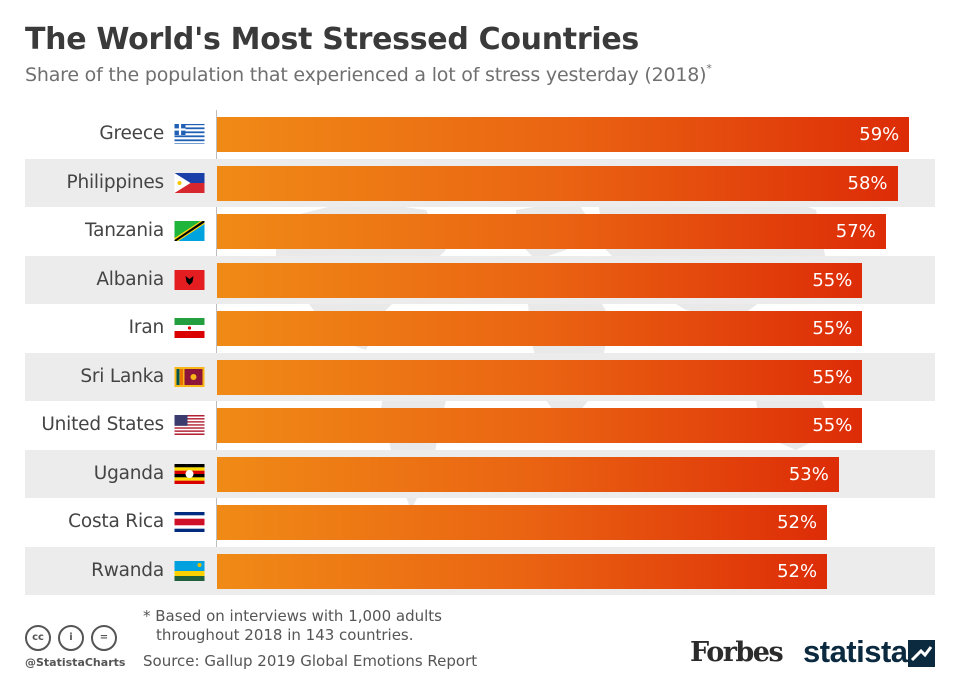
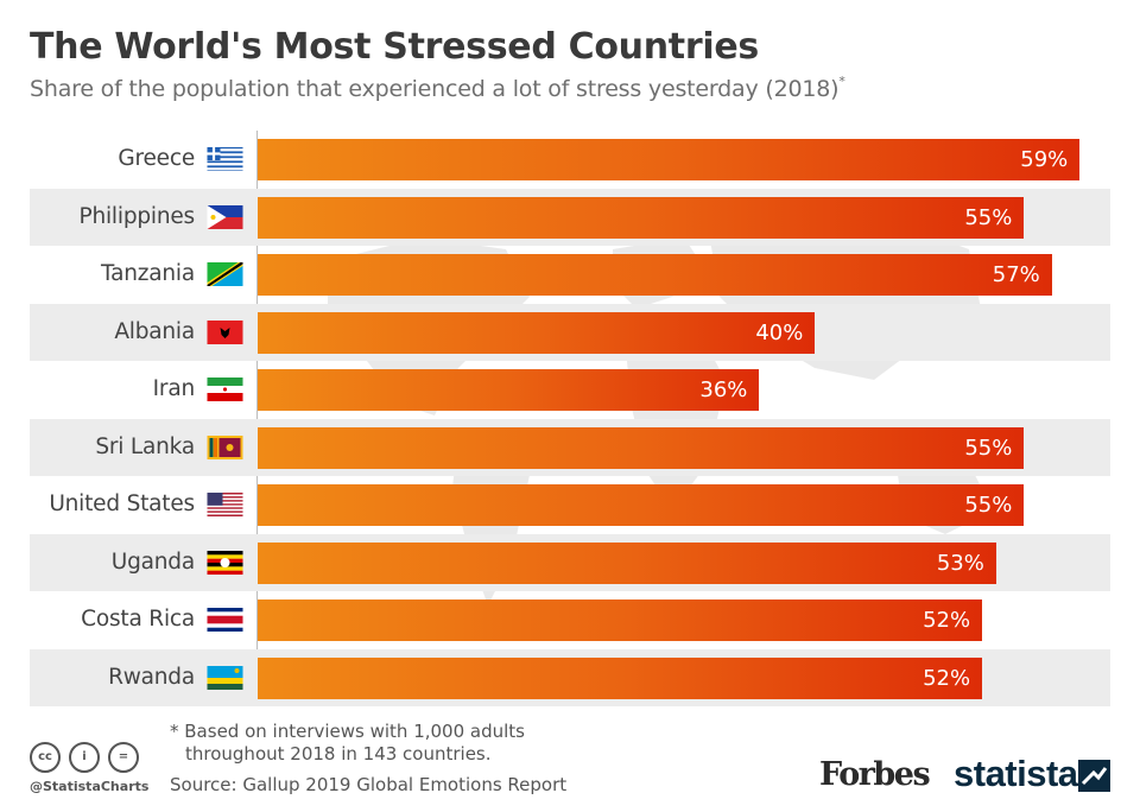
Philippines: 58% -> 55%
Albania: 55% -> 40%
Iran: 55% -> 36%
